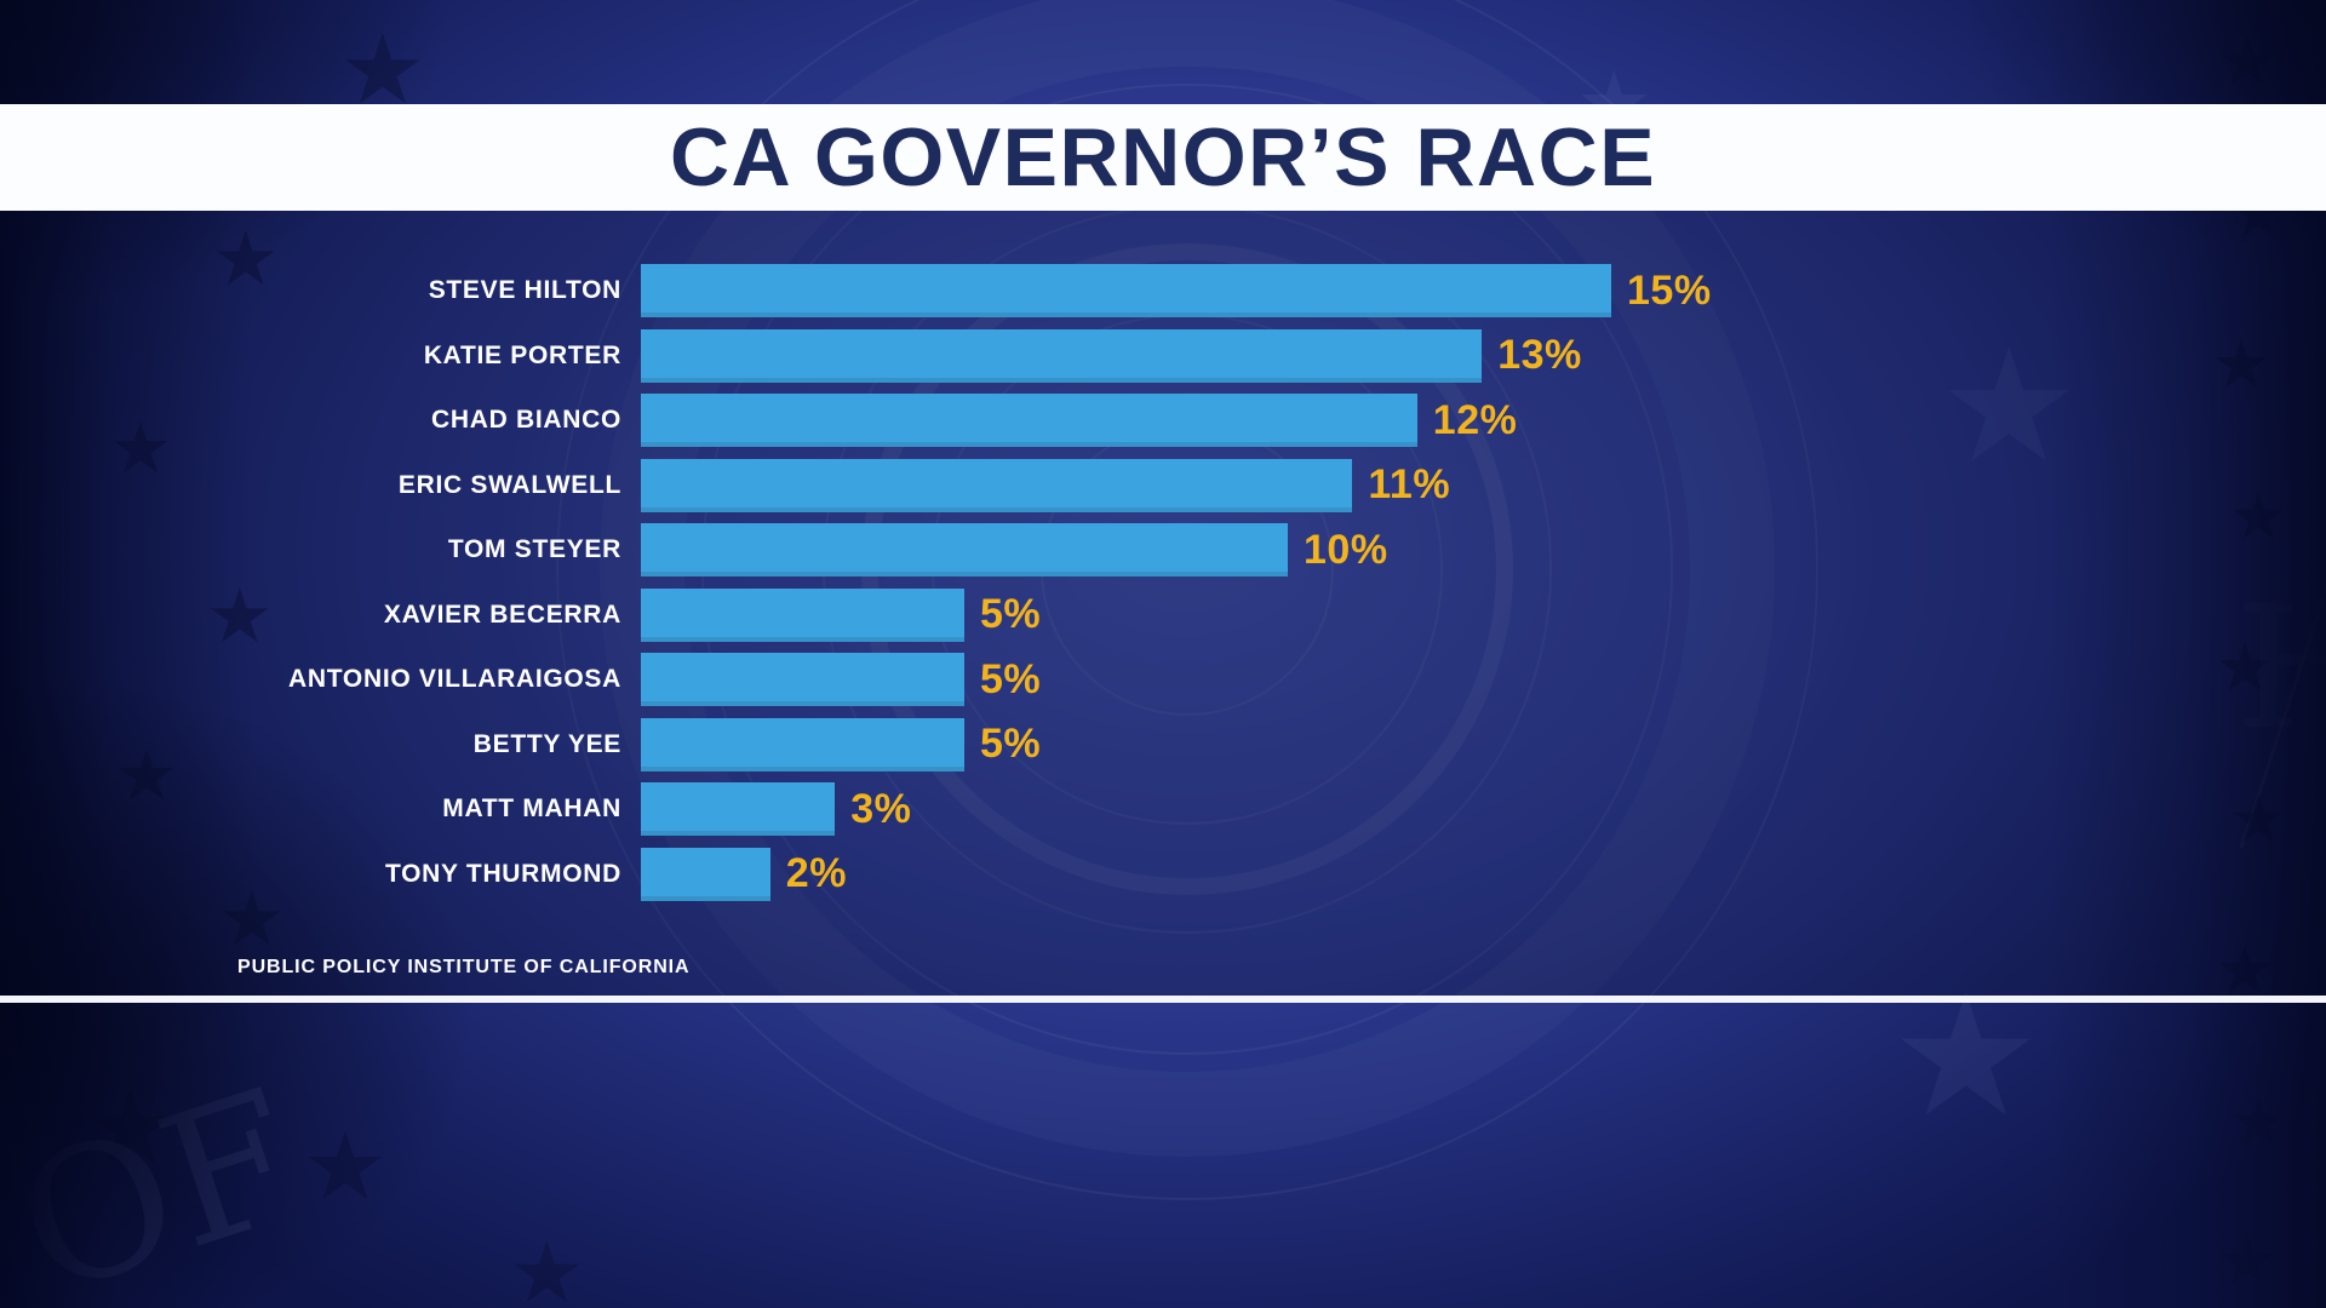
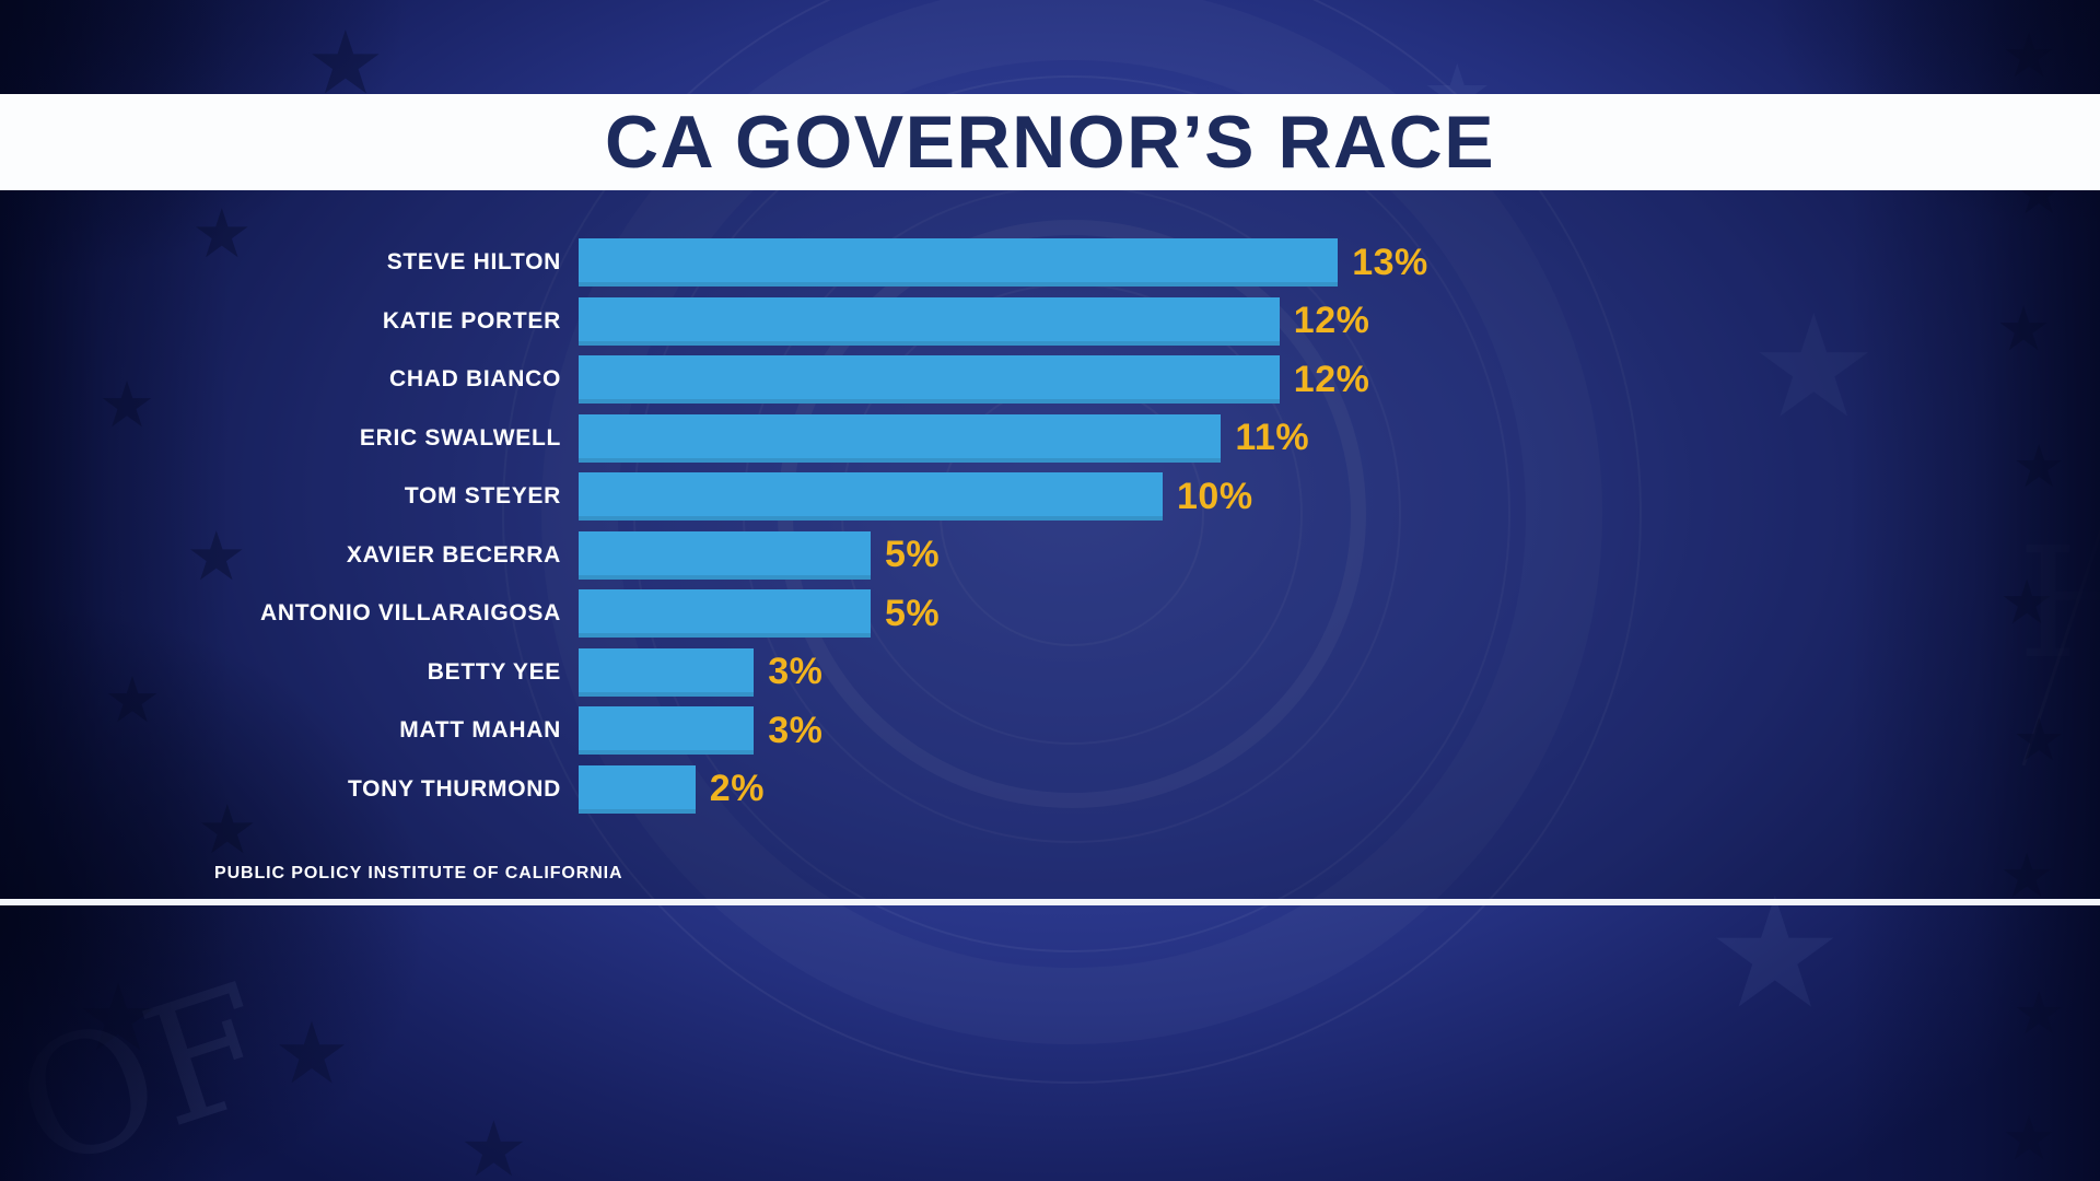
STEVE HILTON: 15% -> 13%
KATIE PORTER: 13% -> 12%
BETTY YEE: 5% -> 3%
